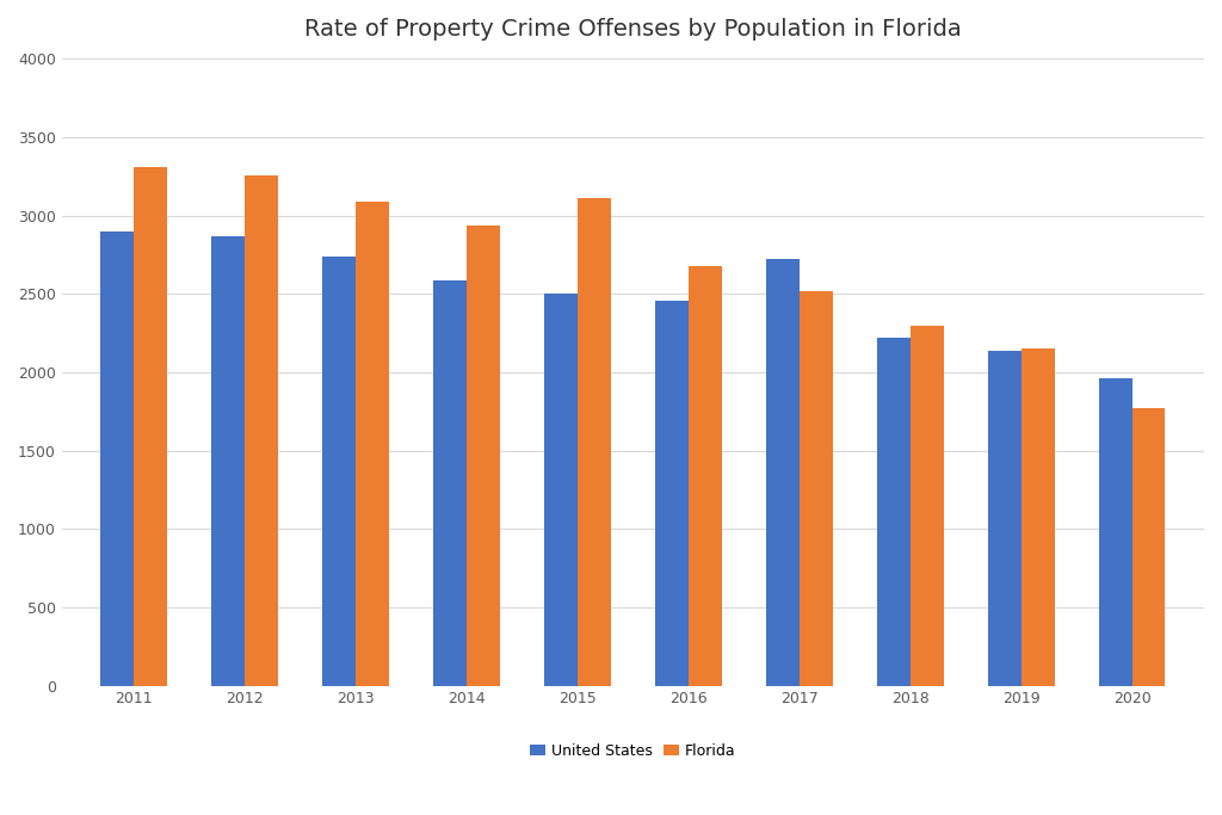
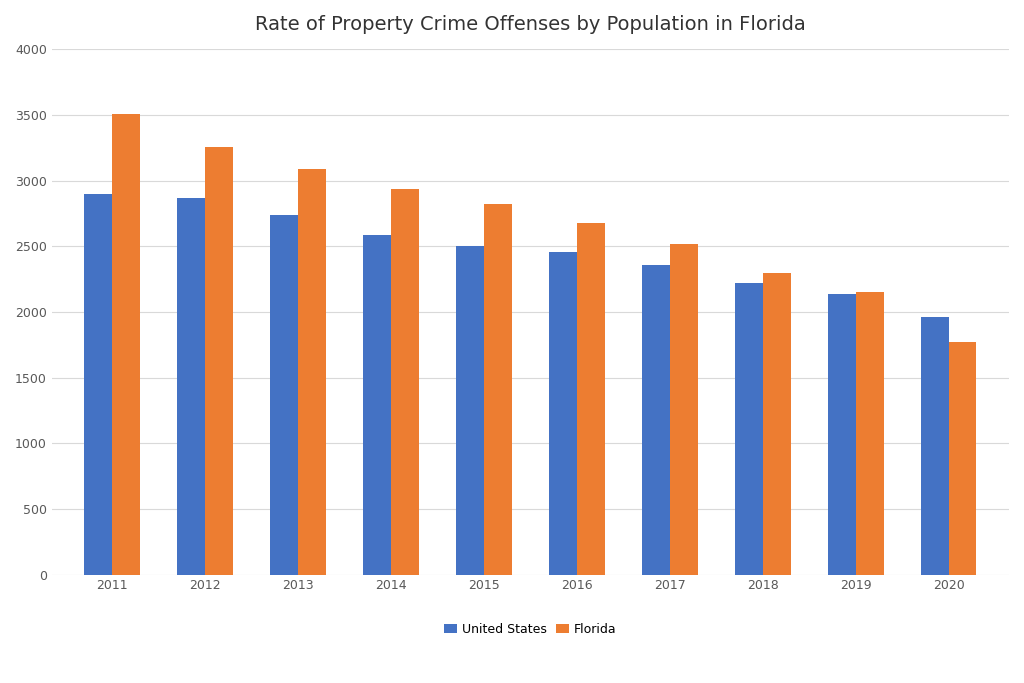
Florida/2011: 3310 -> 3510
Florida/2015: 3110 -> 2820
United States/2017: 2720 -> 2360
